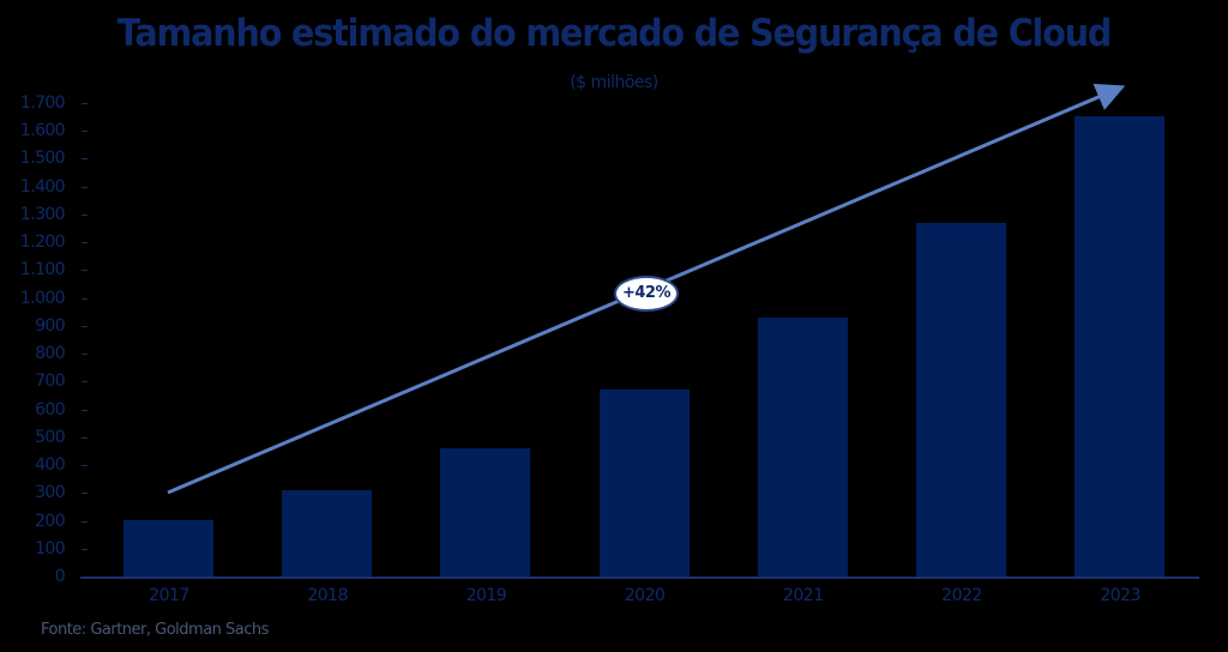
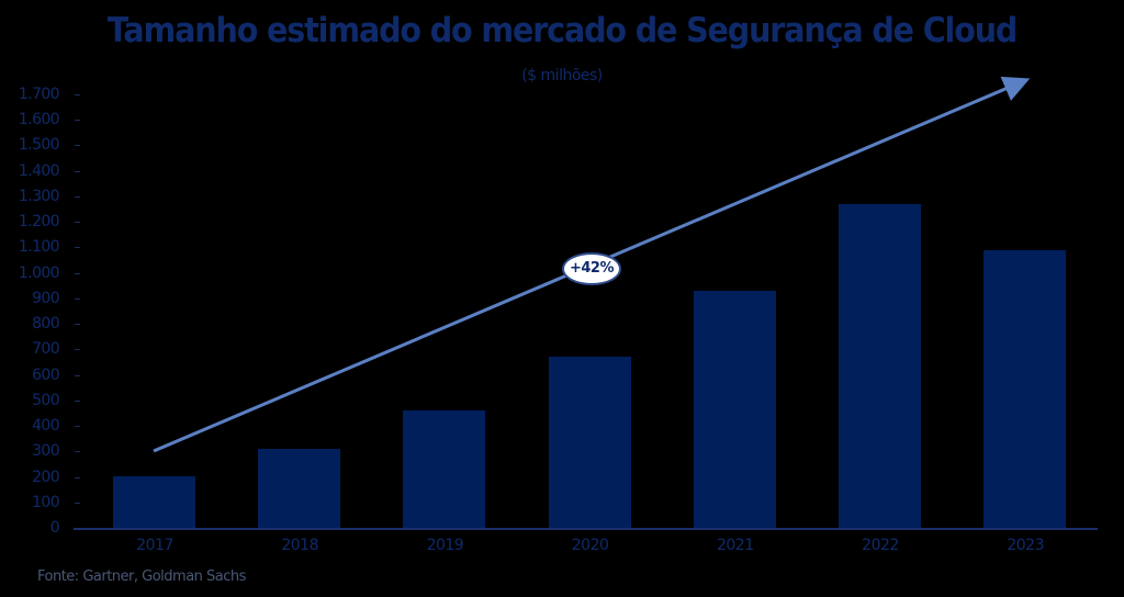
2023: 1650 -> 1090
